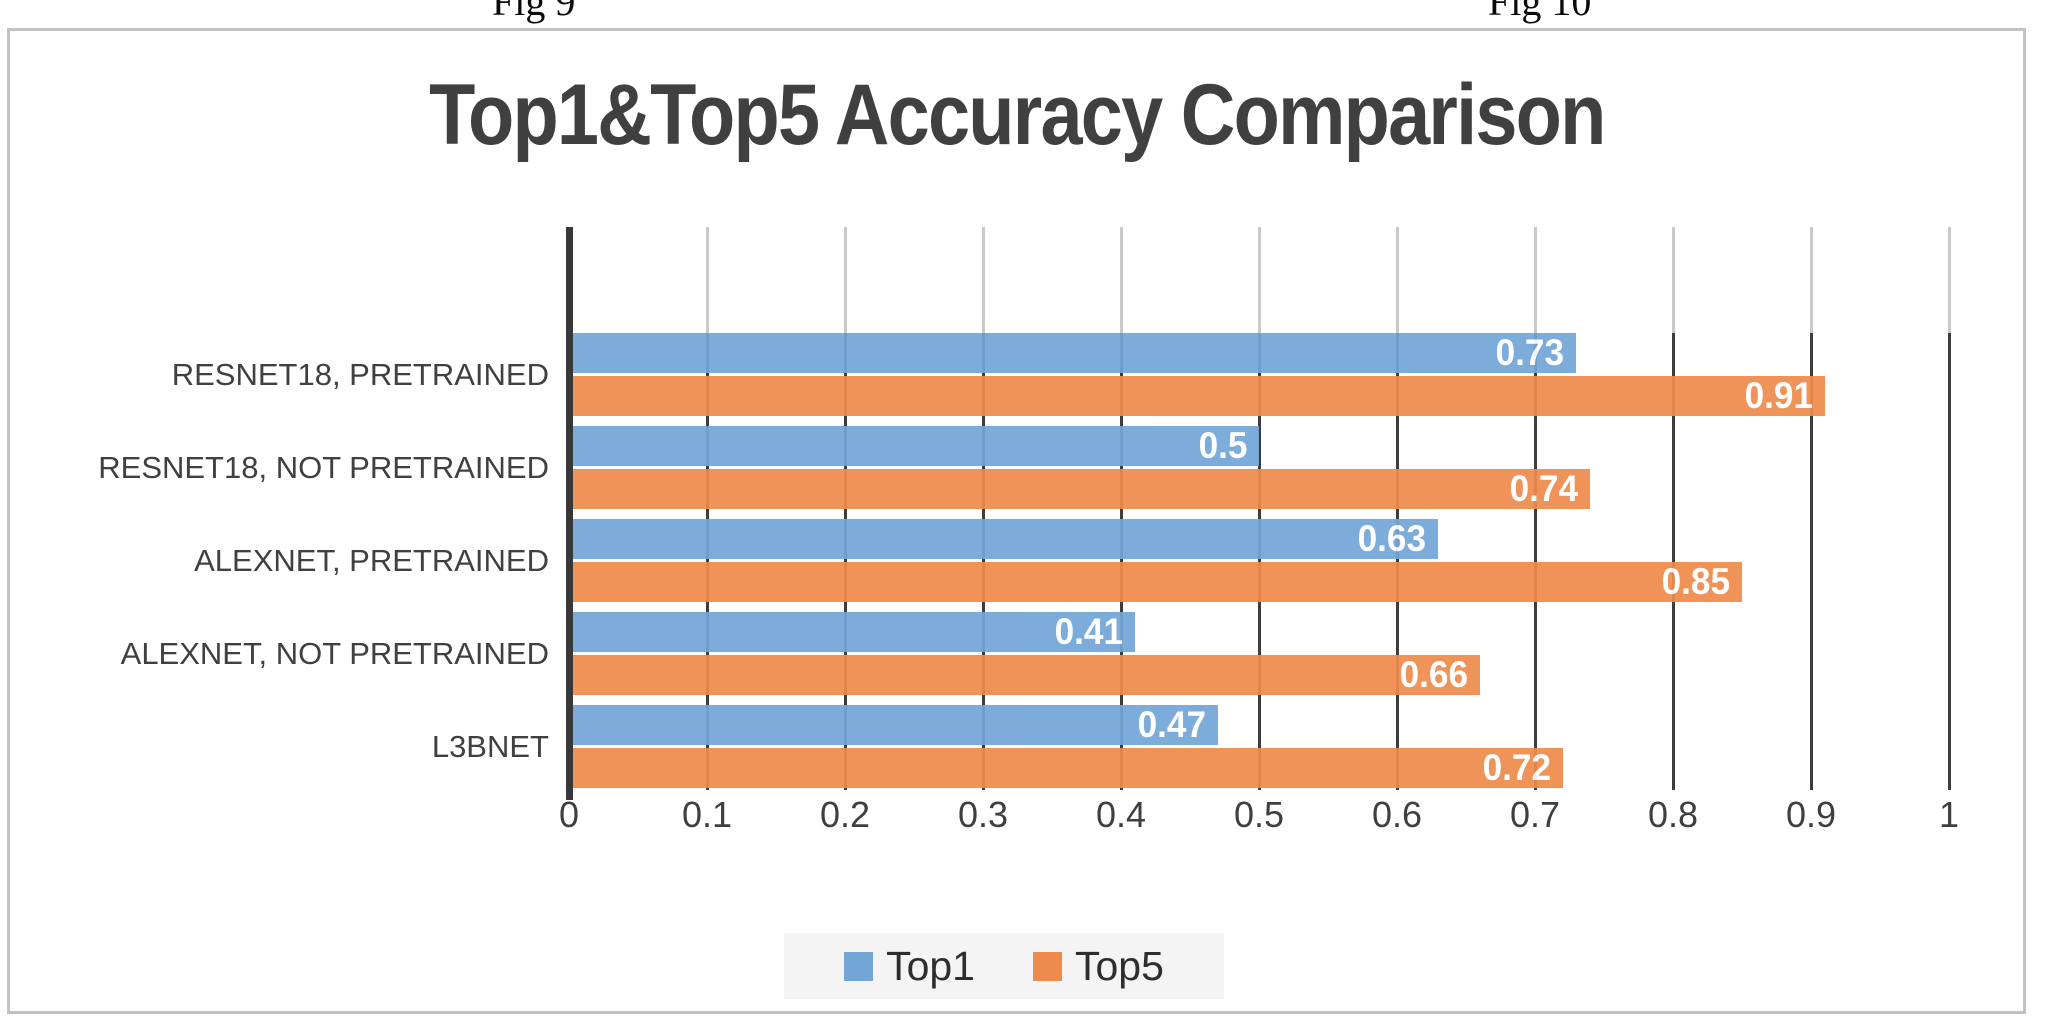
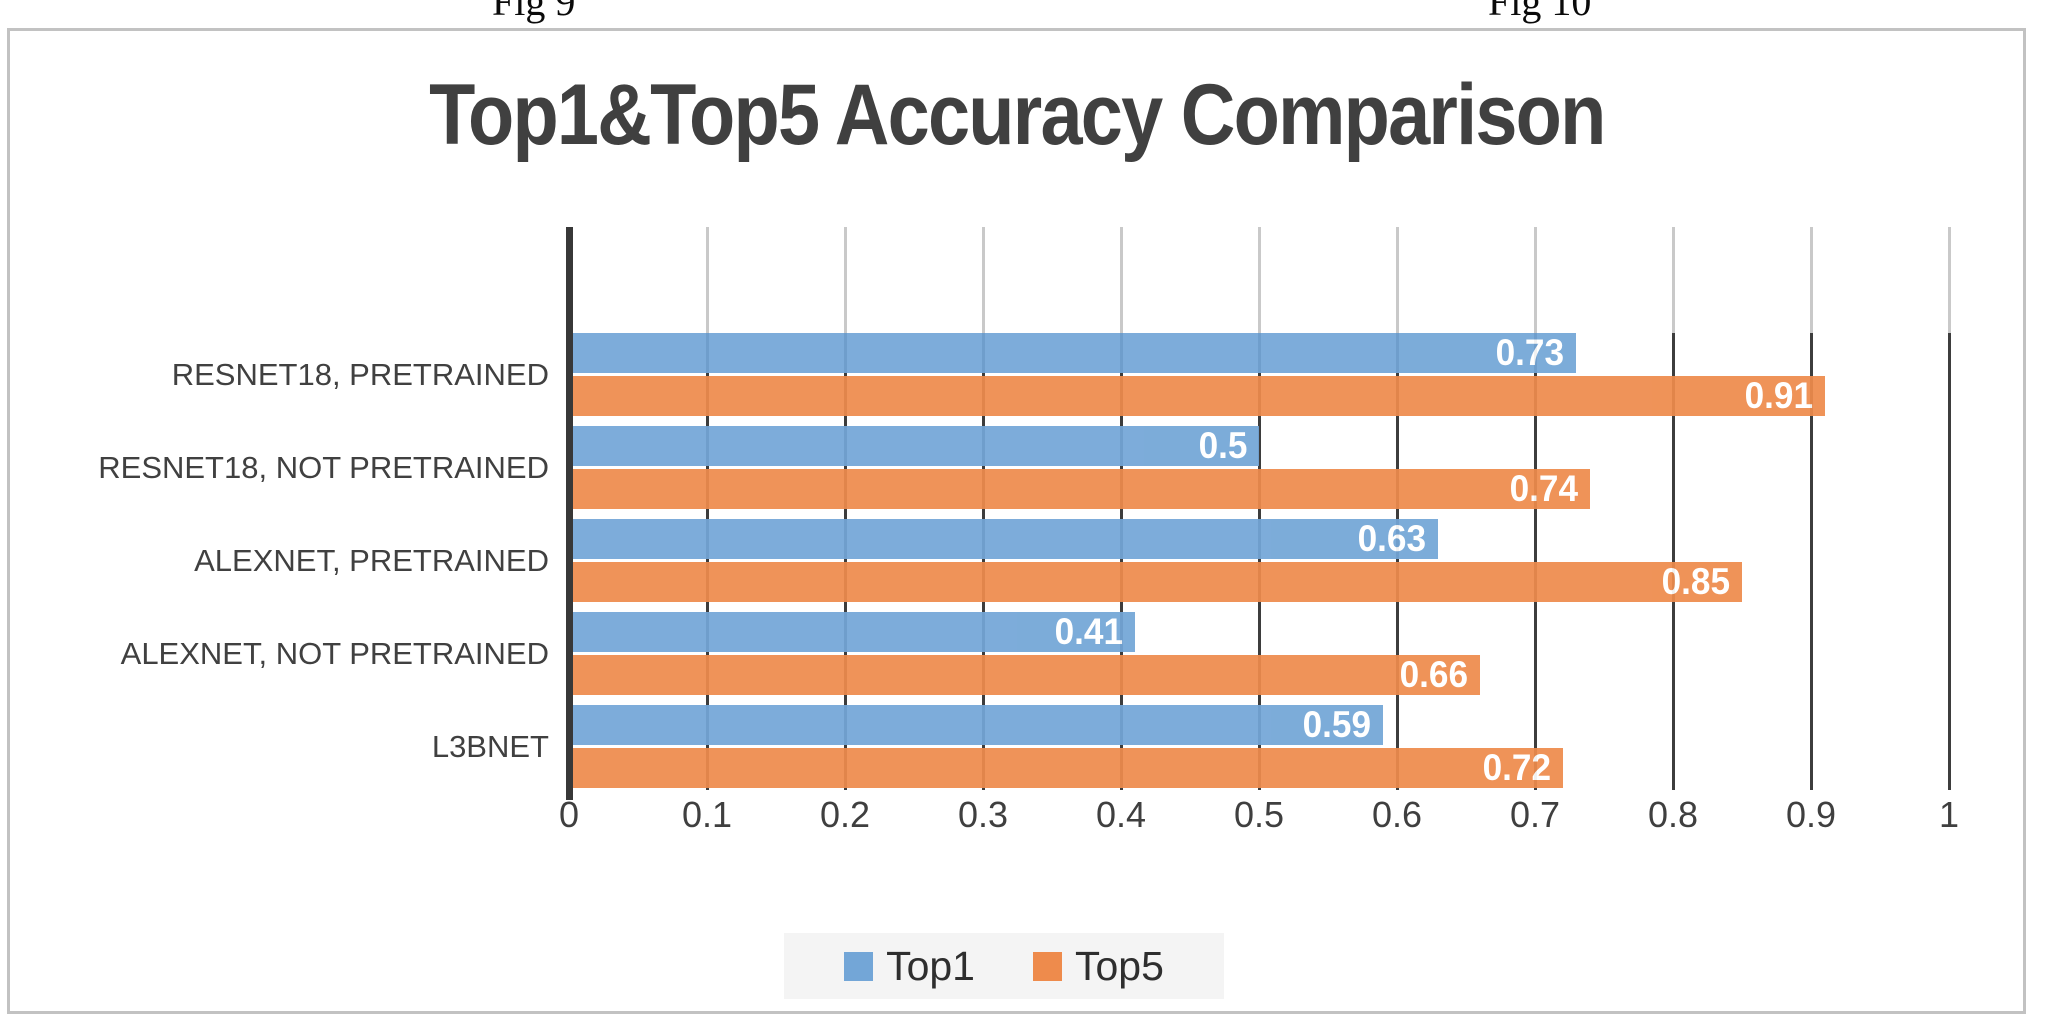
Top1/L3BNET: 0.47 -> 0.59
